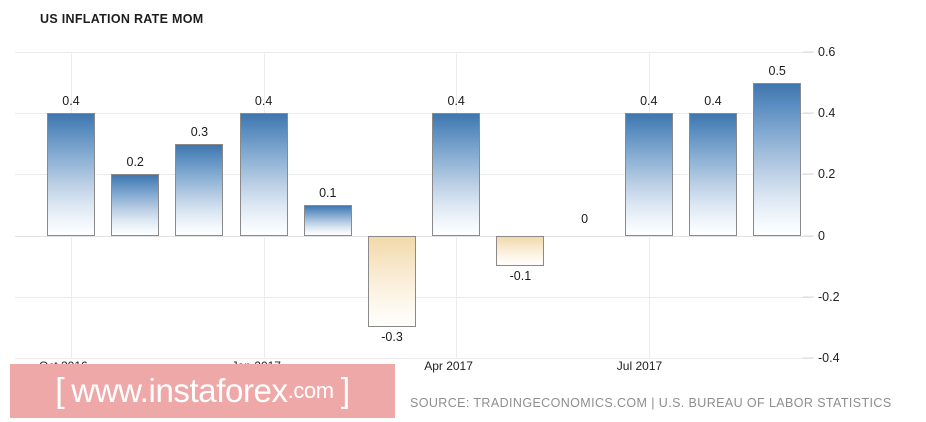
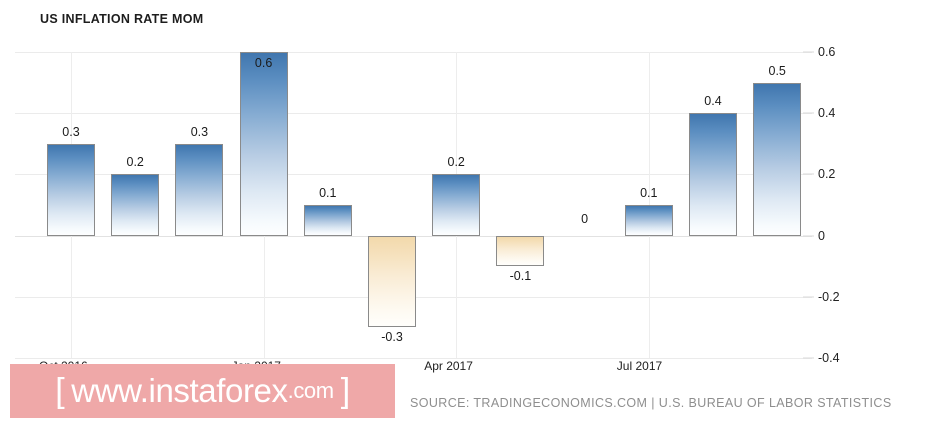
Oct 2016: 0.4 -> 0.3
Jan 2017: 0.4 -> 0.6
Apr 2017: 0.4 -> 0.2
Jul 2017: 0.4 -> 0.1
